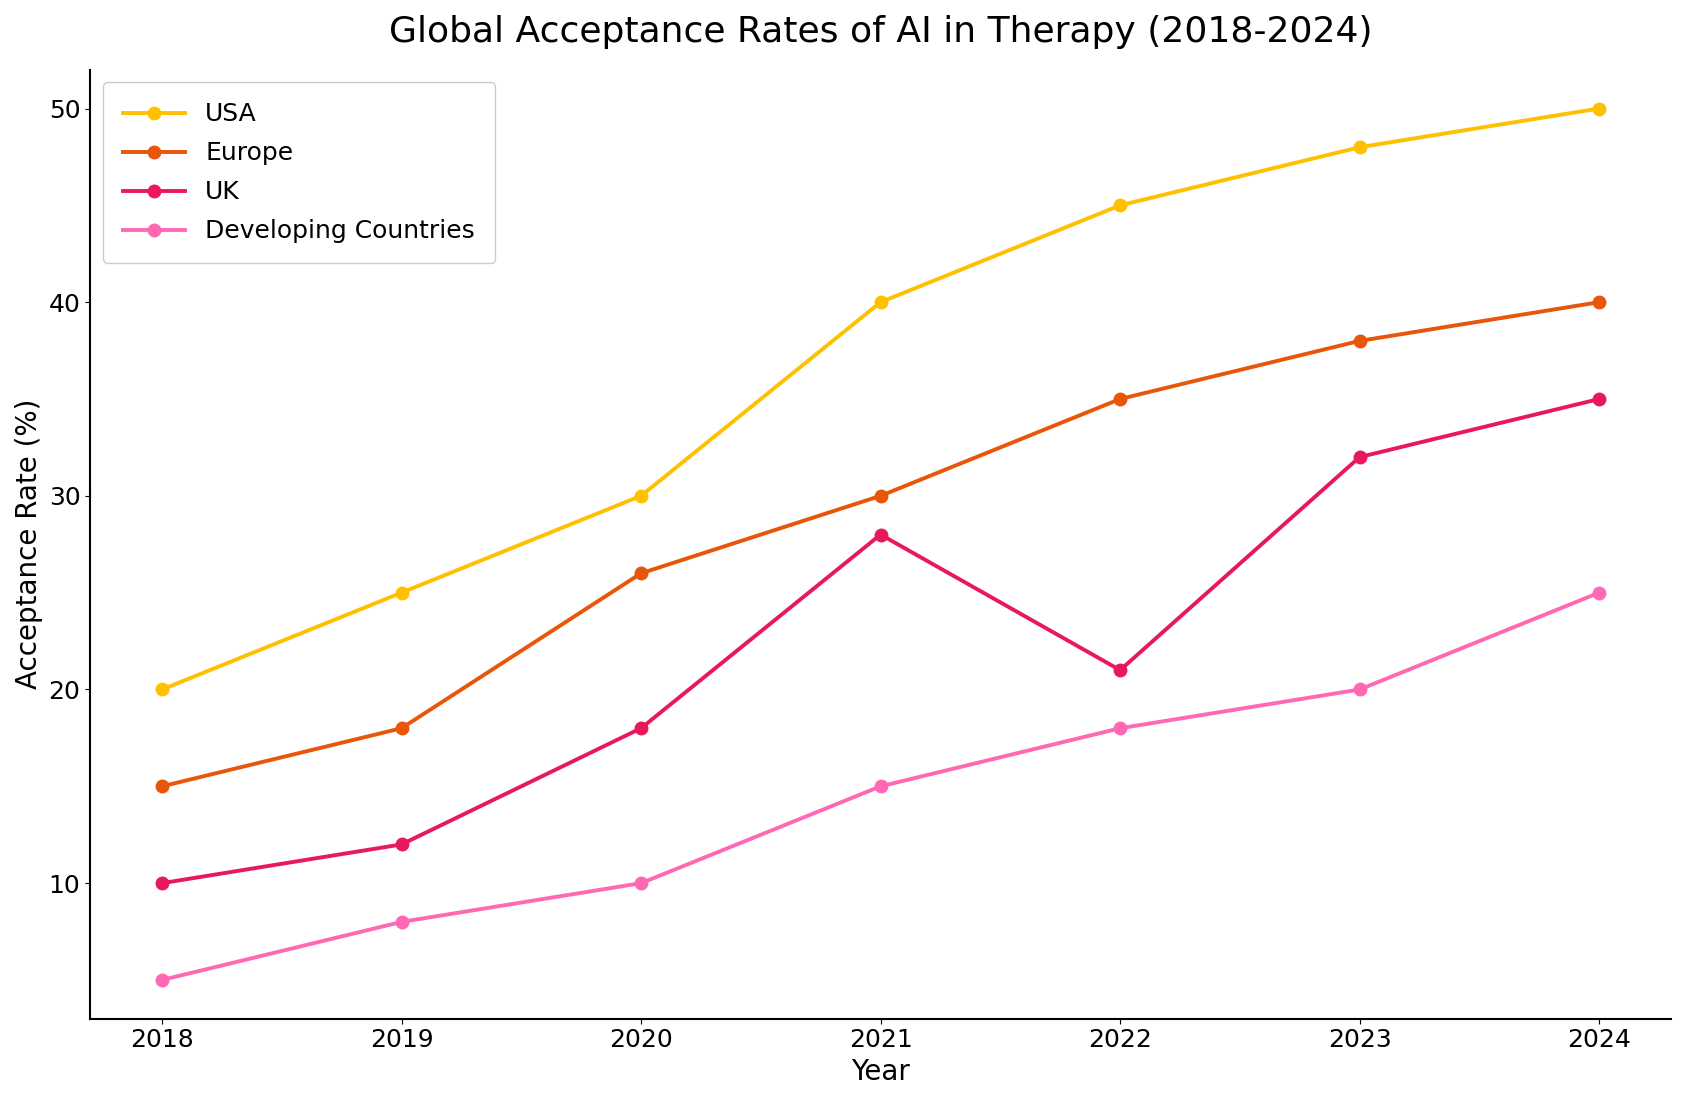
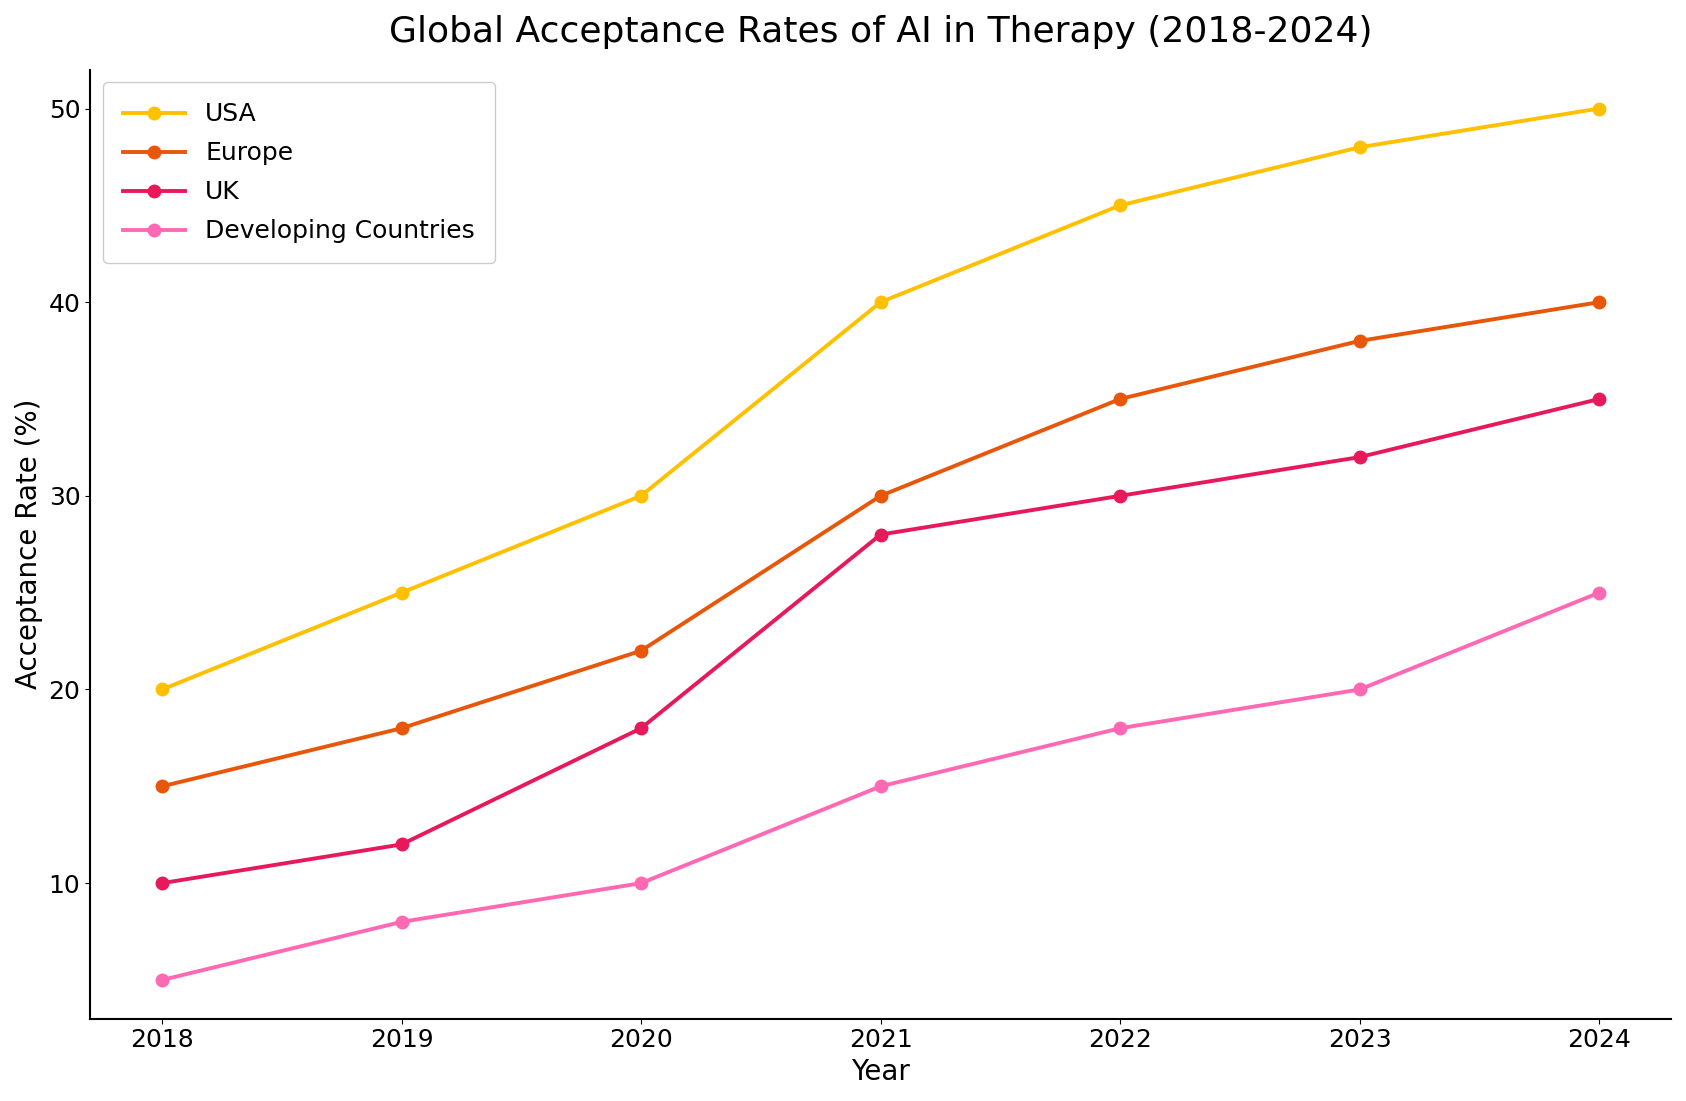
Europe/2020: 26 -> 22
UK/2022: 21 -> 30
